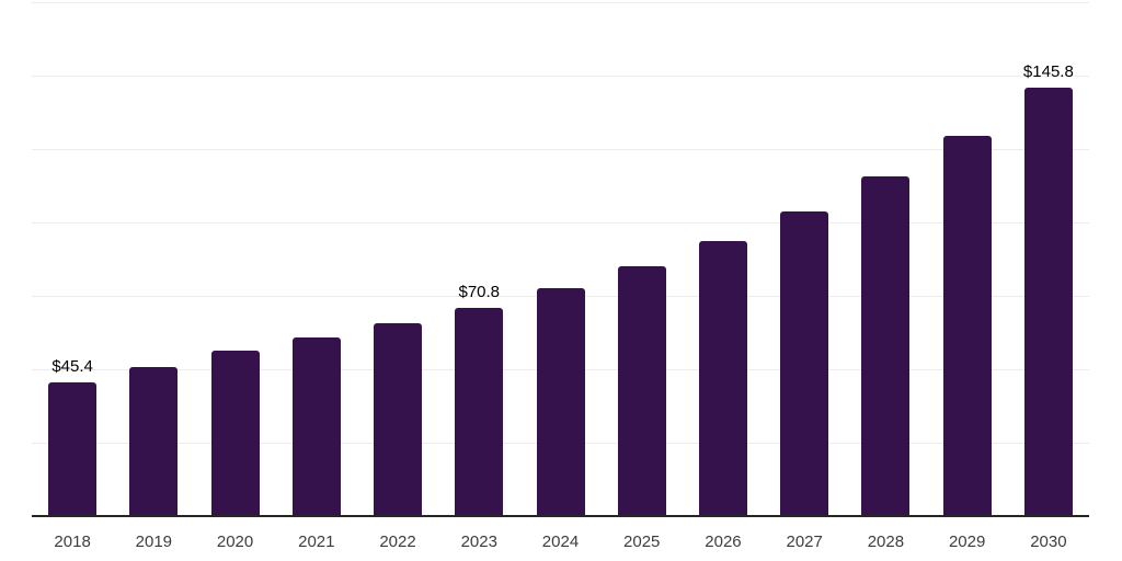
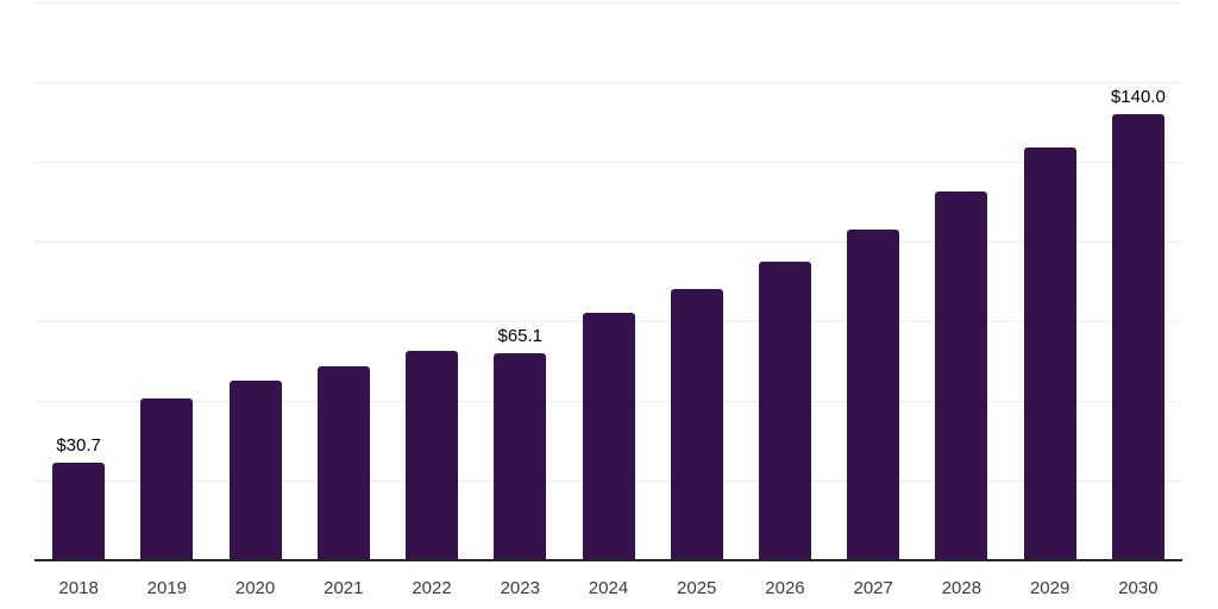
2018: $45.4 -> $30.7
2023: $70.8 -> $65.1
2030: $145.8 -> $140.0
